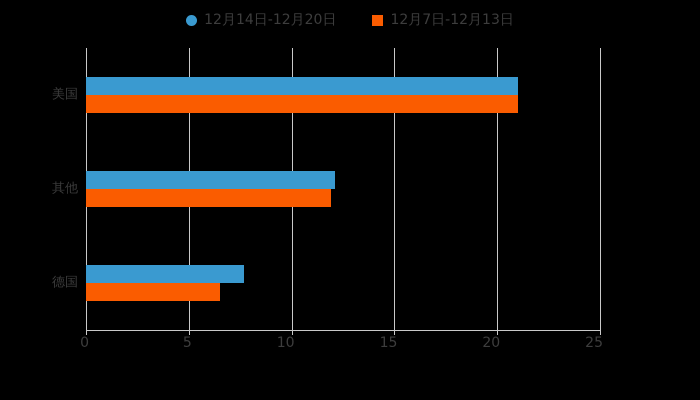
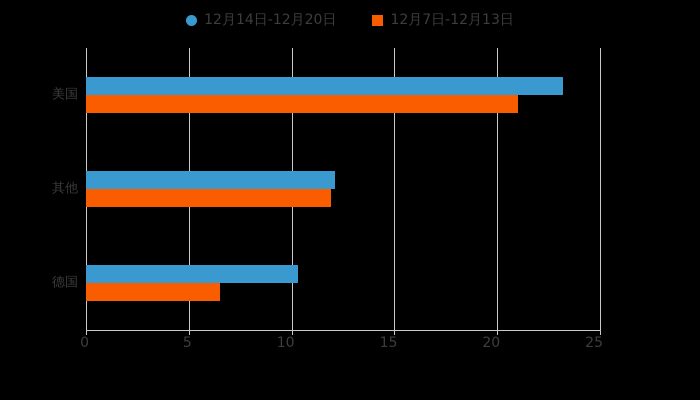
12月14日-12月20日/美国: 21.0 -> 23.2
12月14日-12月20日/德国: 7.7 -> 10.3
